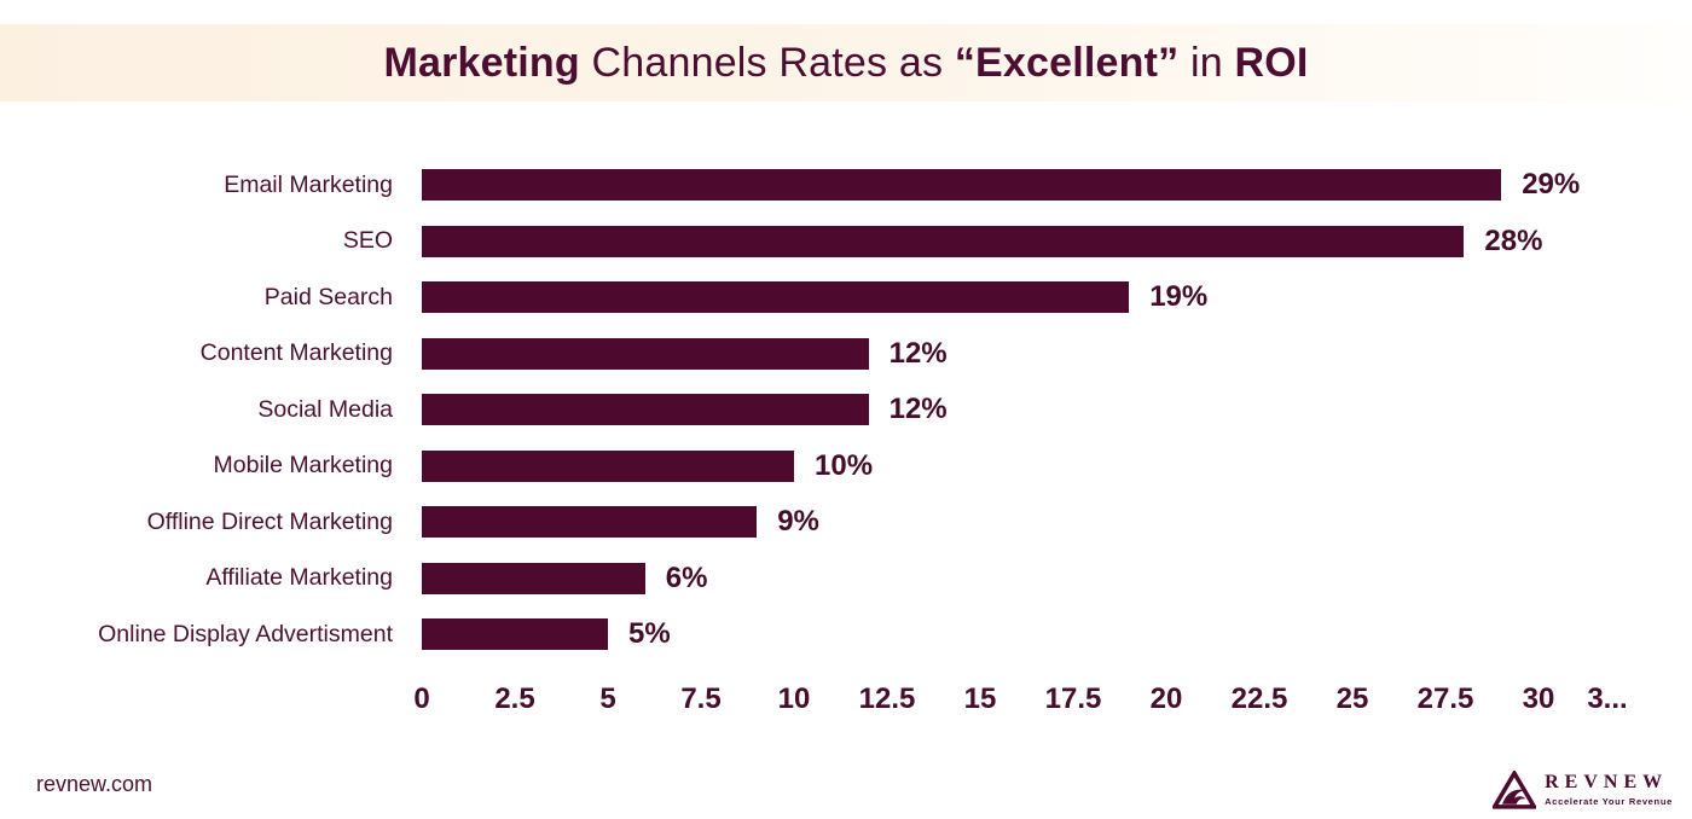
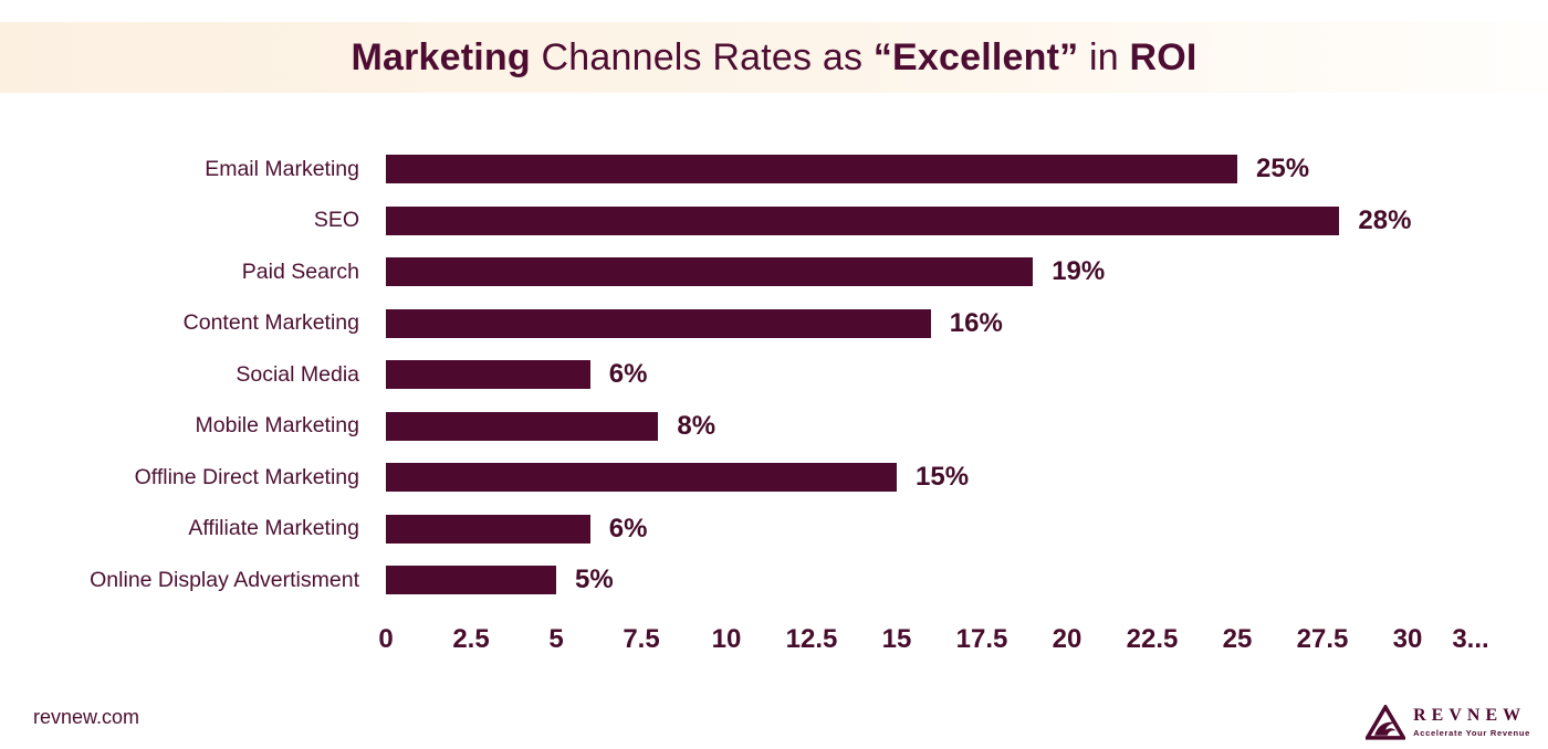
Email Marketing: 29% -> 25%
Content Marketing: 12% -> 16%
Social Media: 12% -> 6%
Mobile Marketing: 10% -> 8%
Offline Direct Marketing: 9% -> 15%
